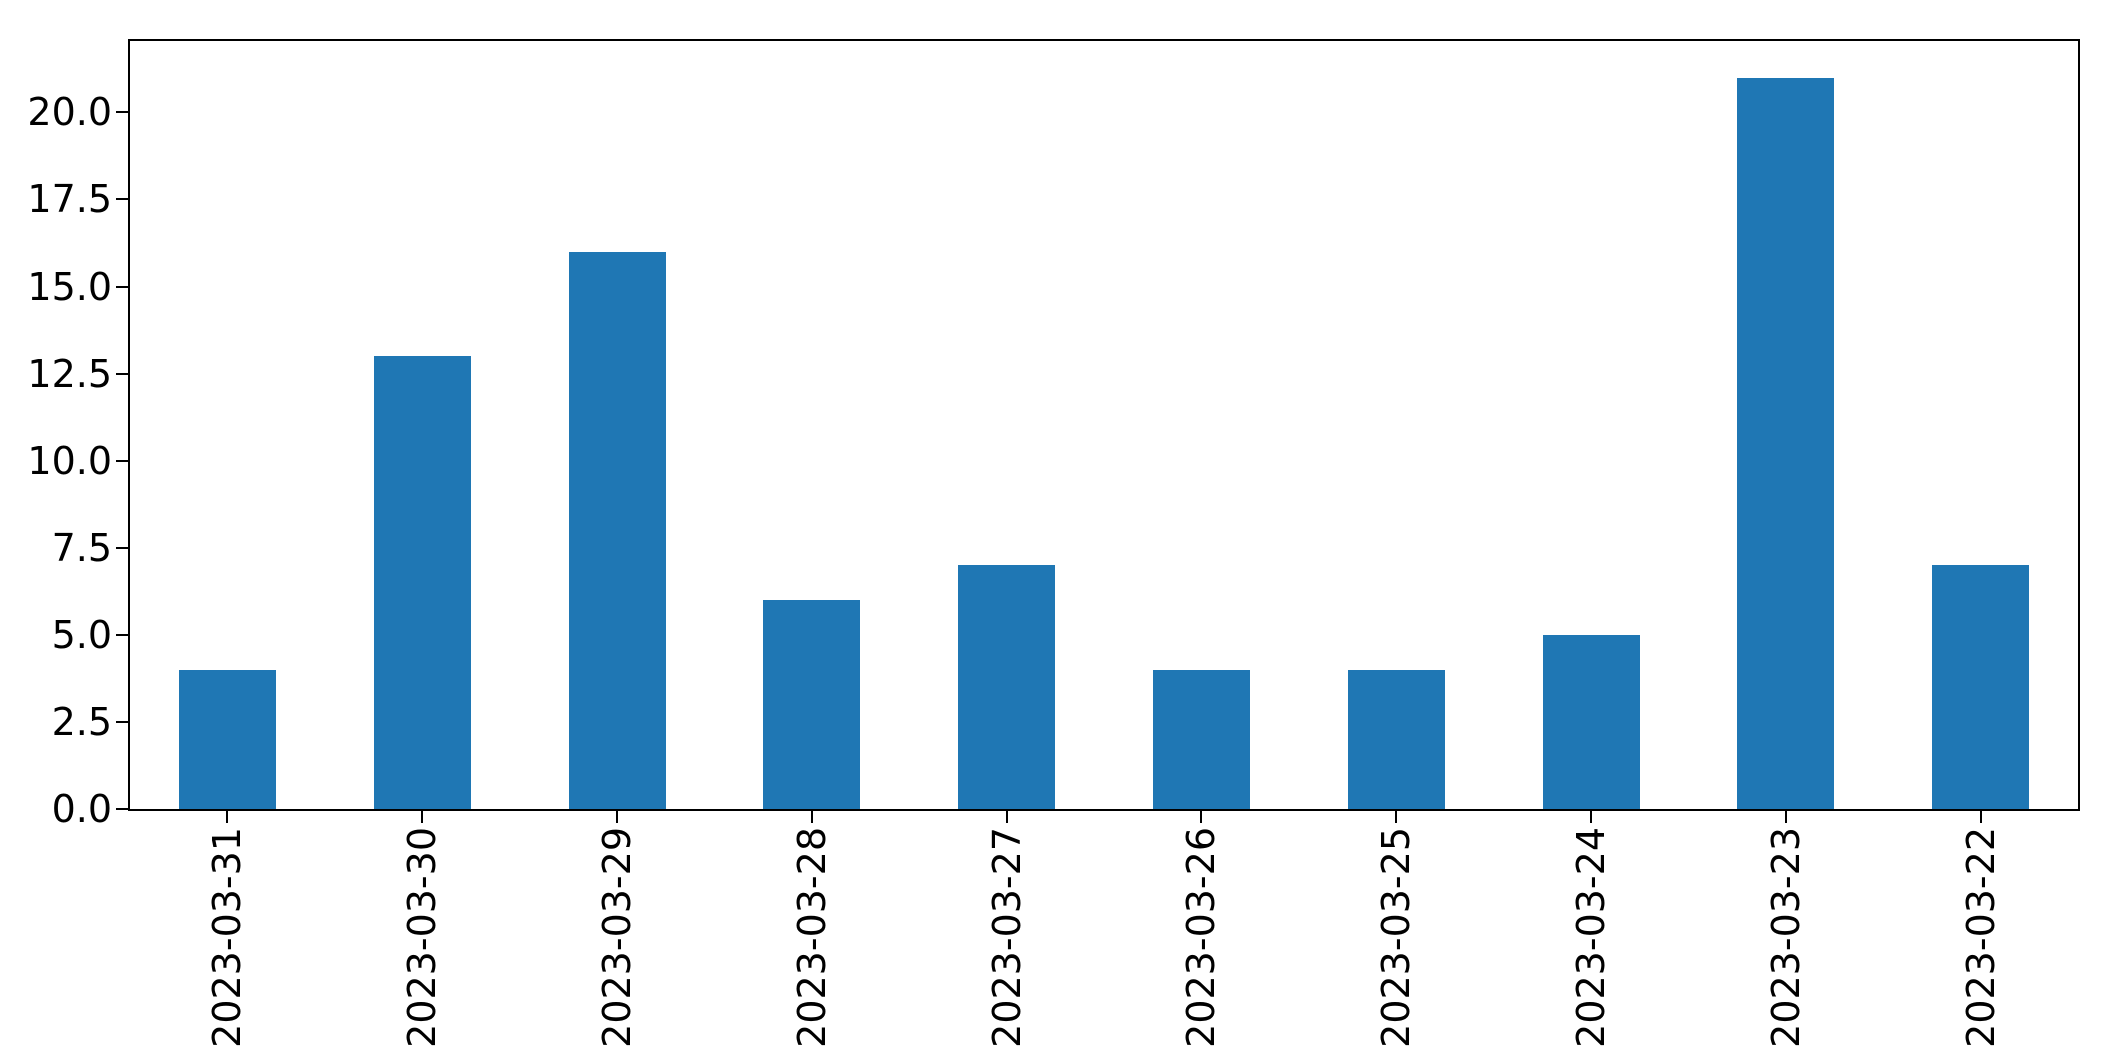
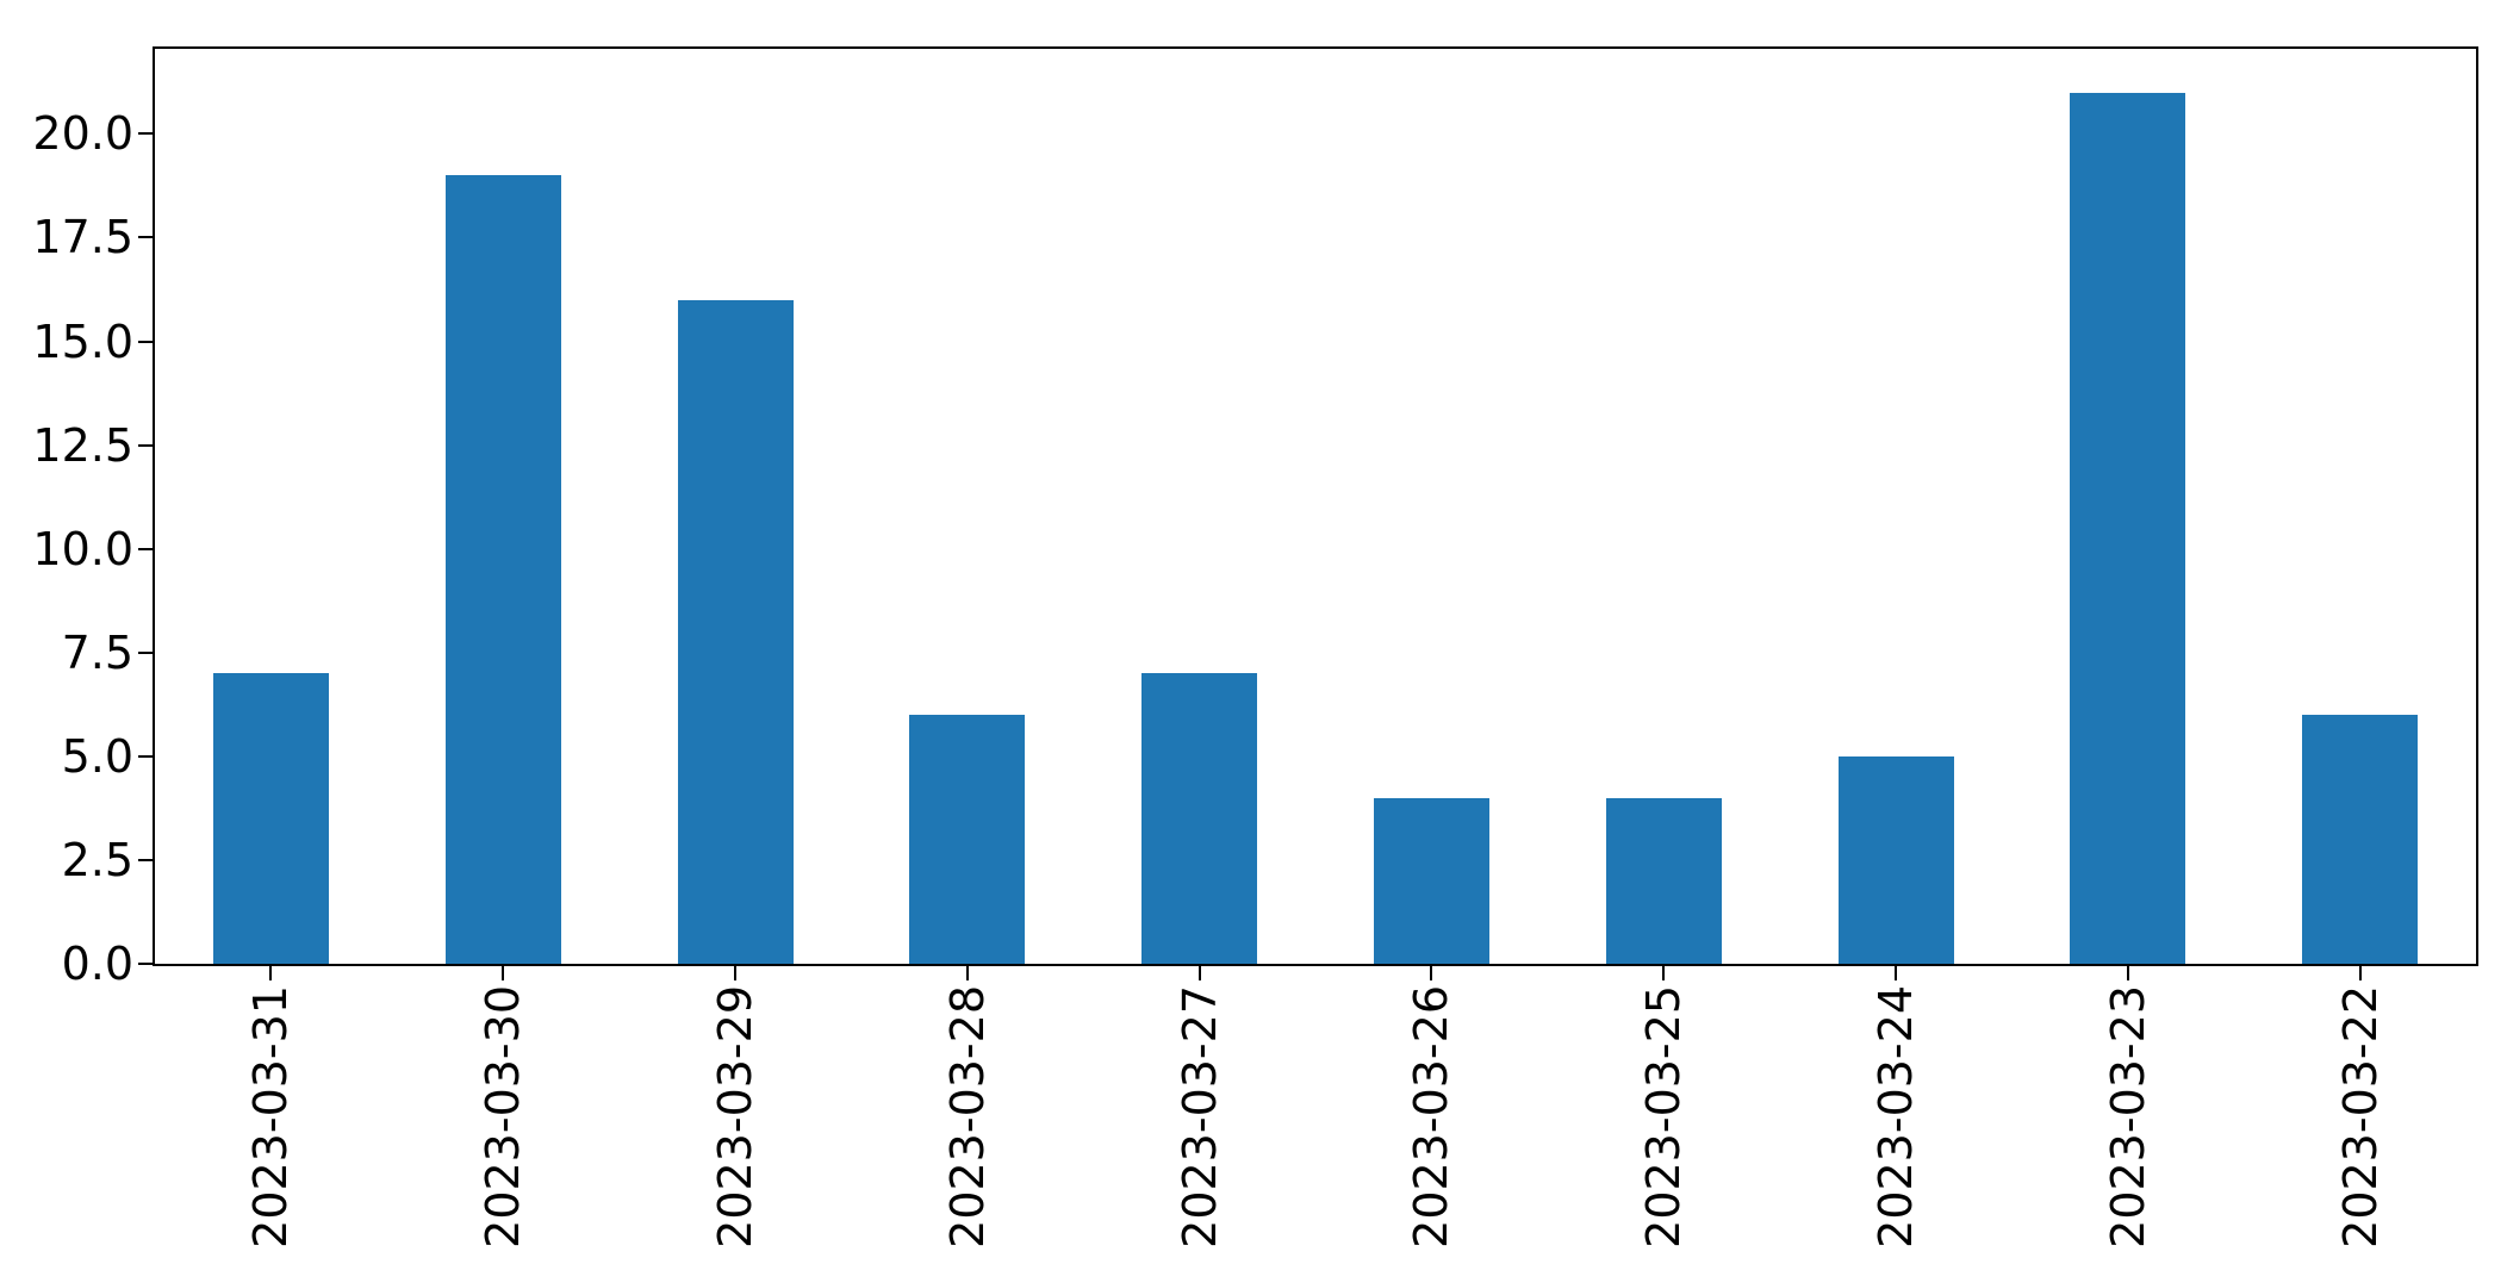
2023-03-31: 4 -> 7
2023-03-30: 13 -> 19
2023-03-22: 7 -> 6
